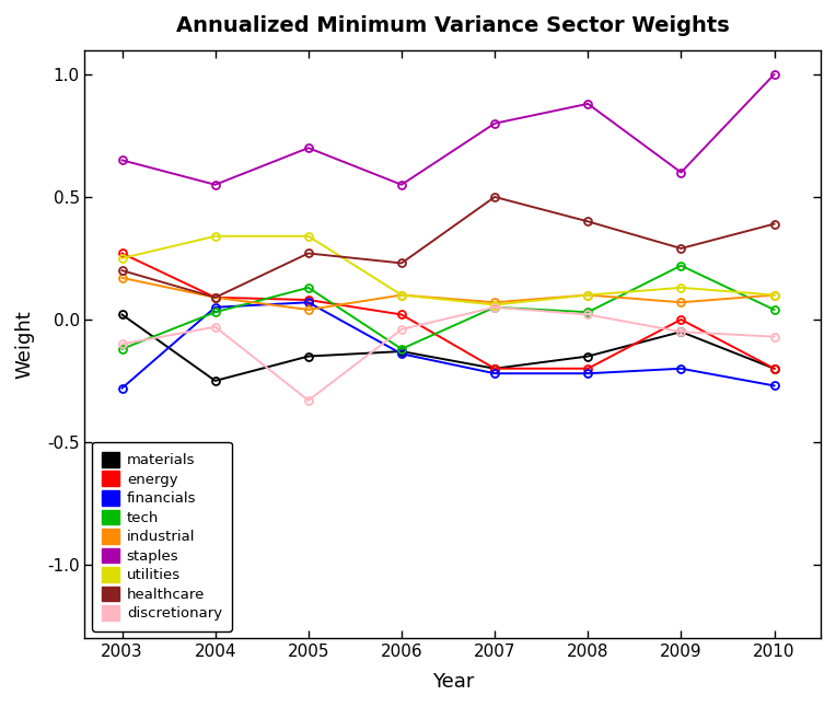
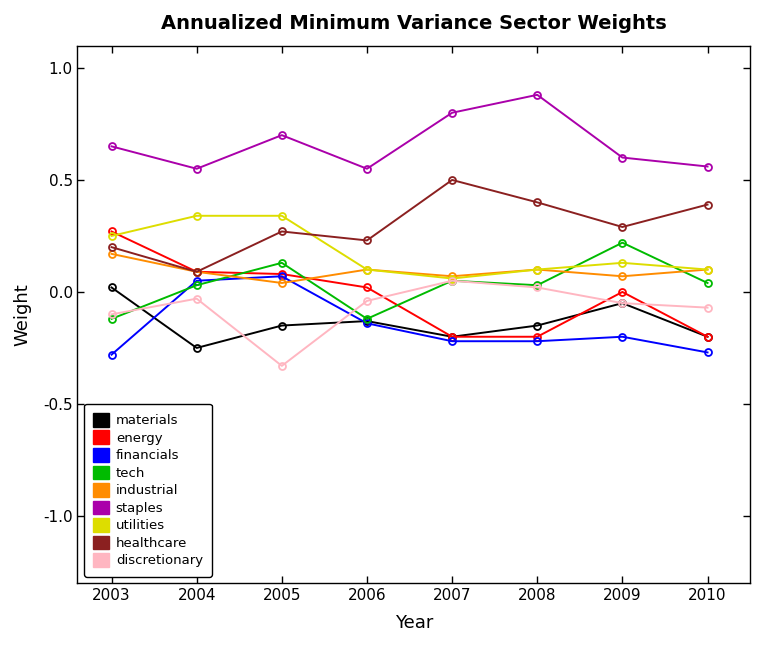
staples/2010: 1.00 -> 0.56
